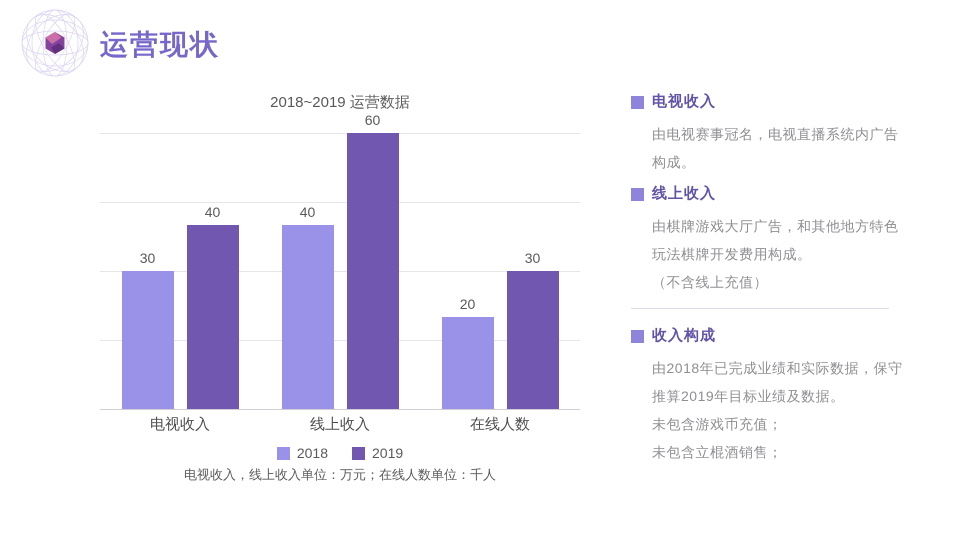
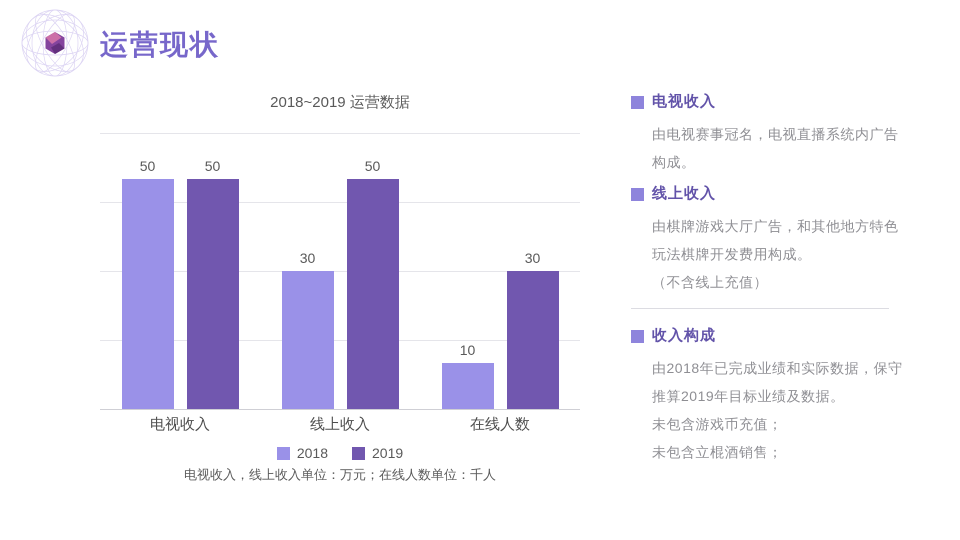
2018/电视收入: 30 -> 50
2019/电视收入: 40 -> 50
2018/线上收入: 40 -> 30
2019/线上收入: 60 -> 50
2018/在线人数: 20 -> 10
